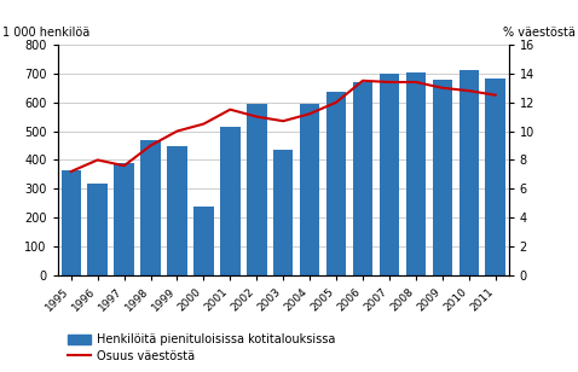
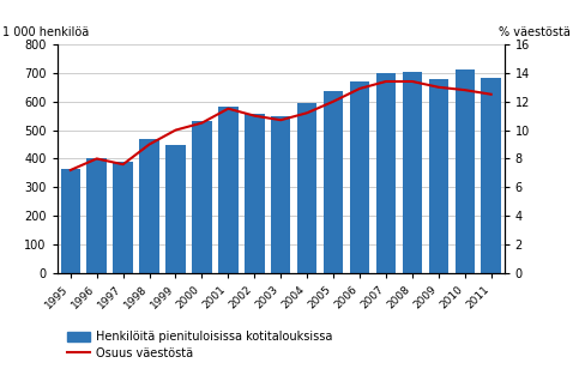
Henkilöitä pienituloisissa kotitalouksissa/1996: 320 -> 400
Henkilöitä pienituloisissa kotitalouksissa/2000: 240 -> 530
Henkilöitä pienituloisissa kotitalouksissa/2001: 515 -> 580
Henkilöitä pienituloisissa kotitalouksissa/2002: 595 -> 555
Henkilöitä pienituloisissa kotitalouksissa/2003: 435 -> 550
Osuus väestöstä/2006: 13.5 -> 12.9
